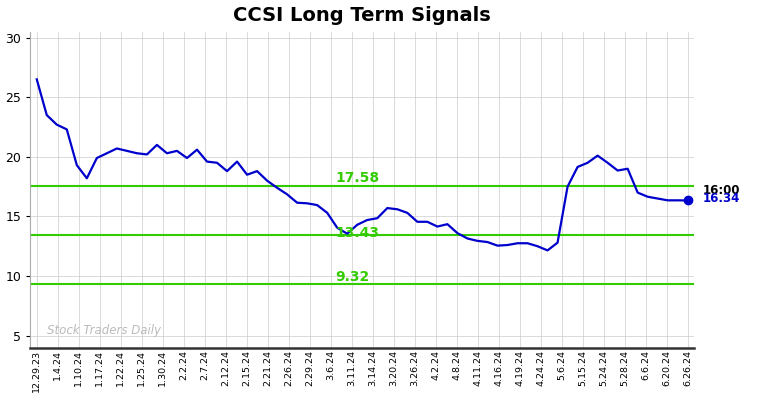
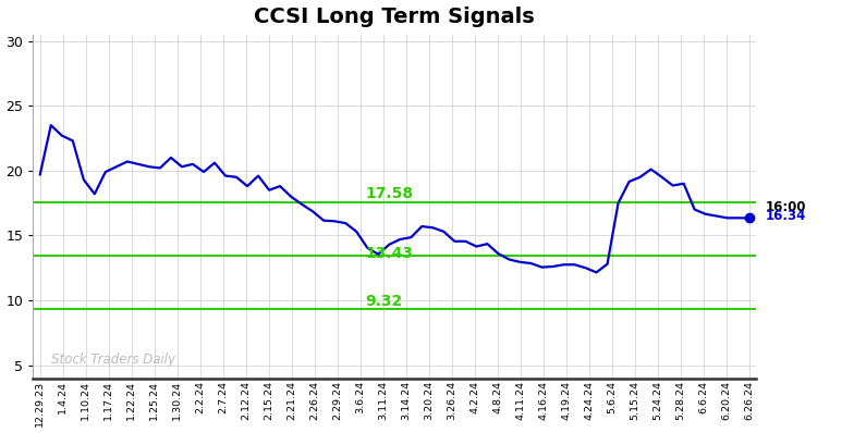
12.29.23: 26.5 -> 19.7
